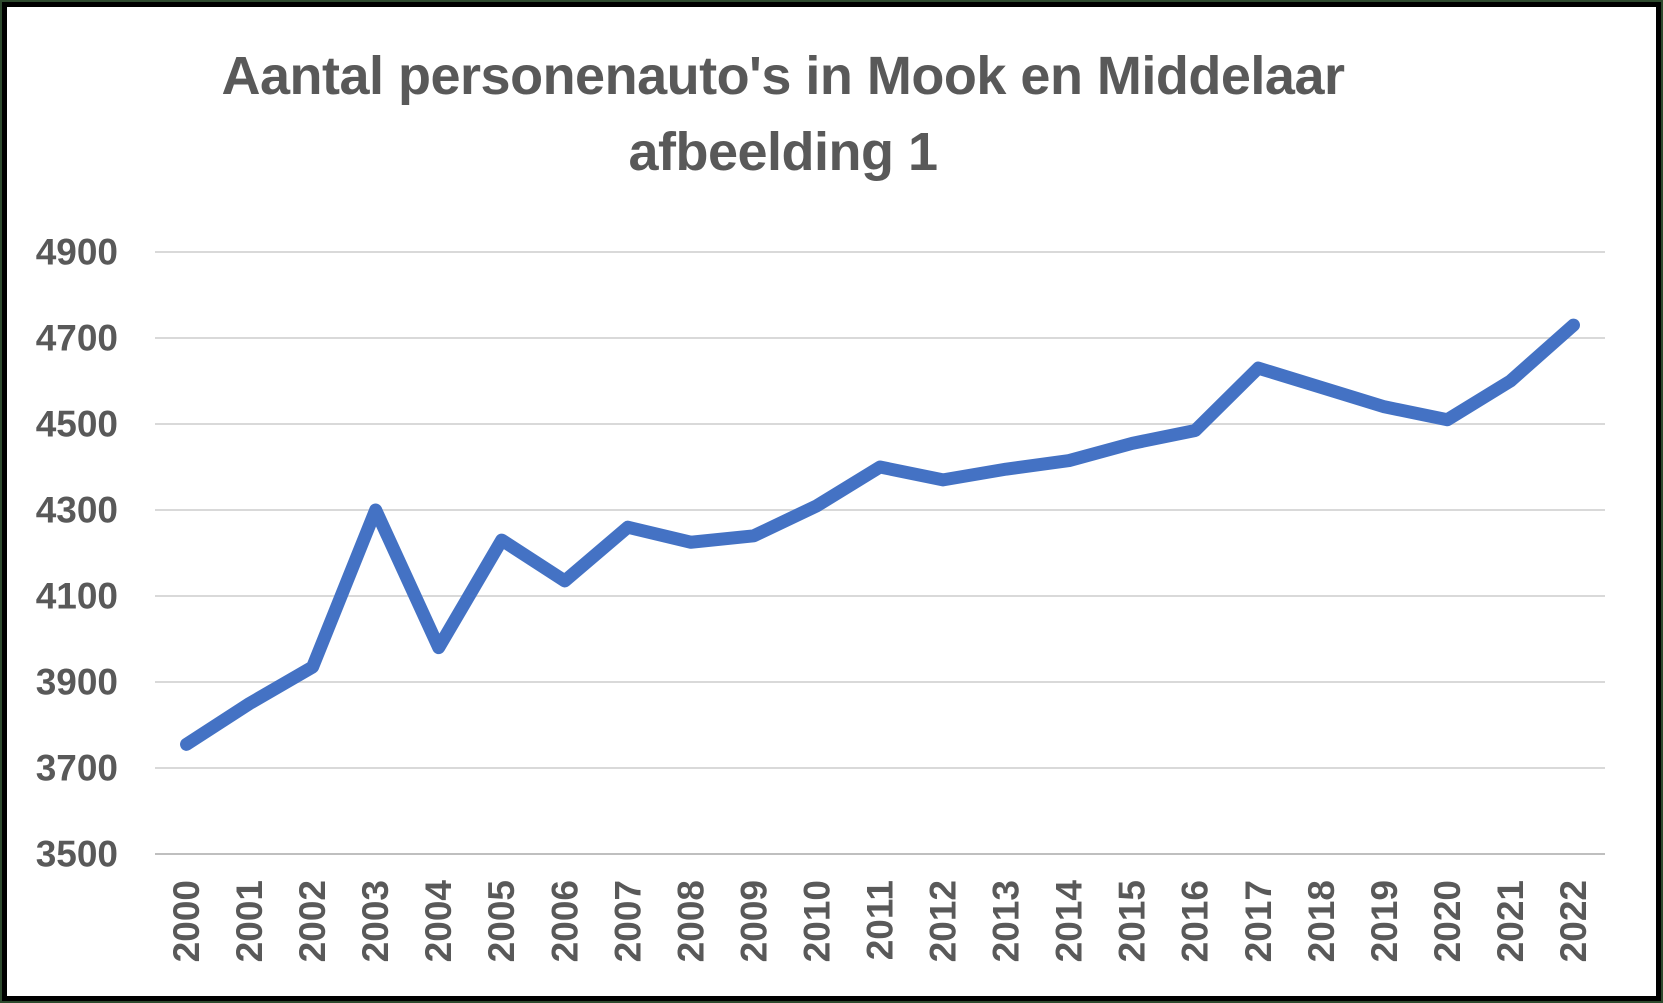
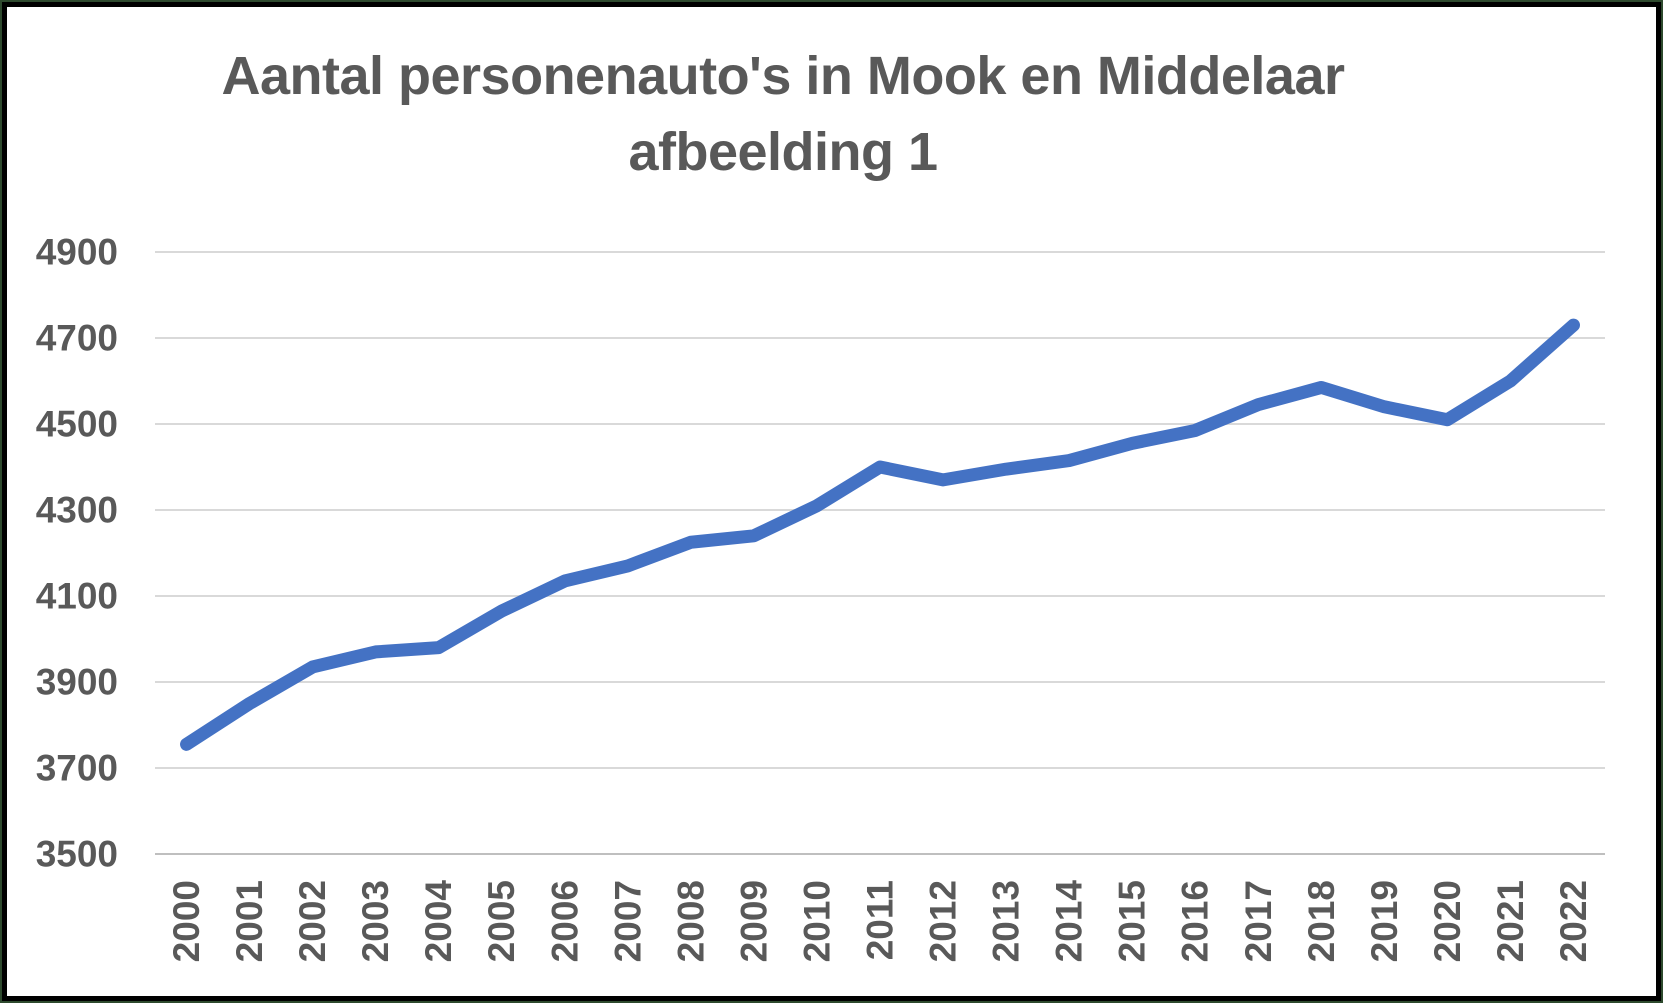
2003: 4300 -> 3970
2005: 4230 -> 4060
2007: 4260 -> 4170
2017: 4630 -> 4540
